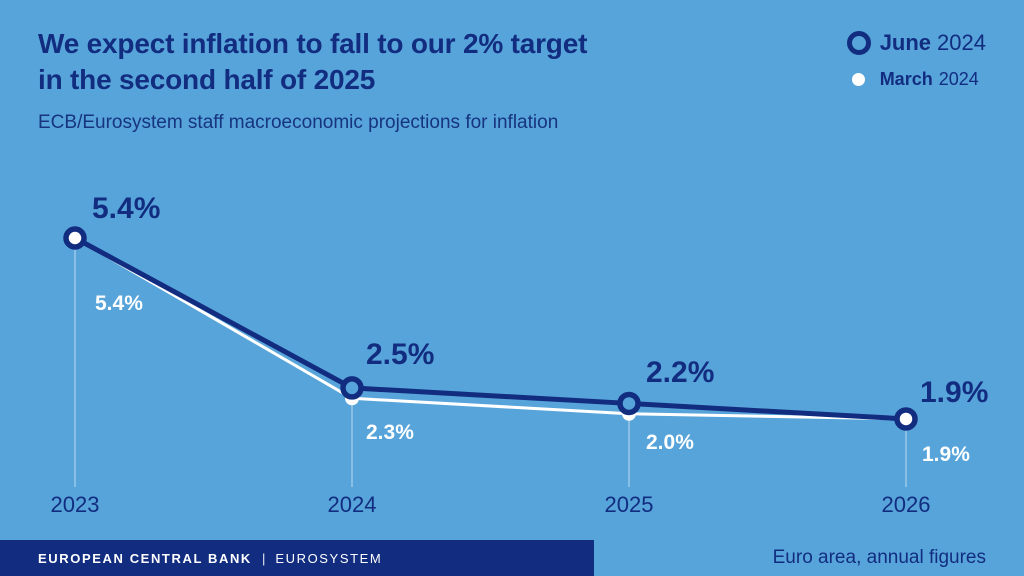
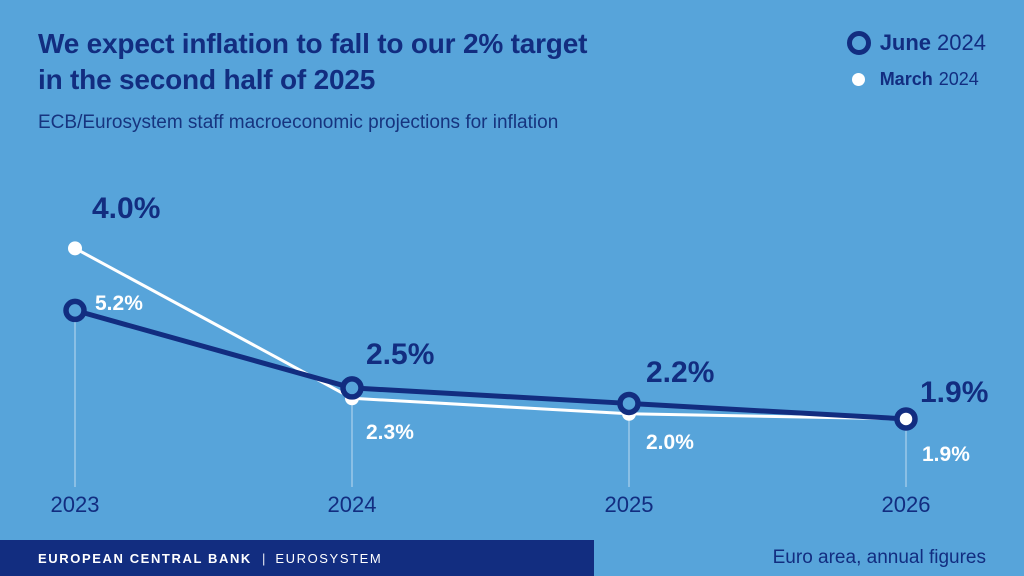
June 2024/2023: 5.4% -> 4.0%
March 2024/2023: 5.4% -> 5.2%
